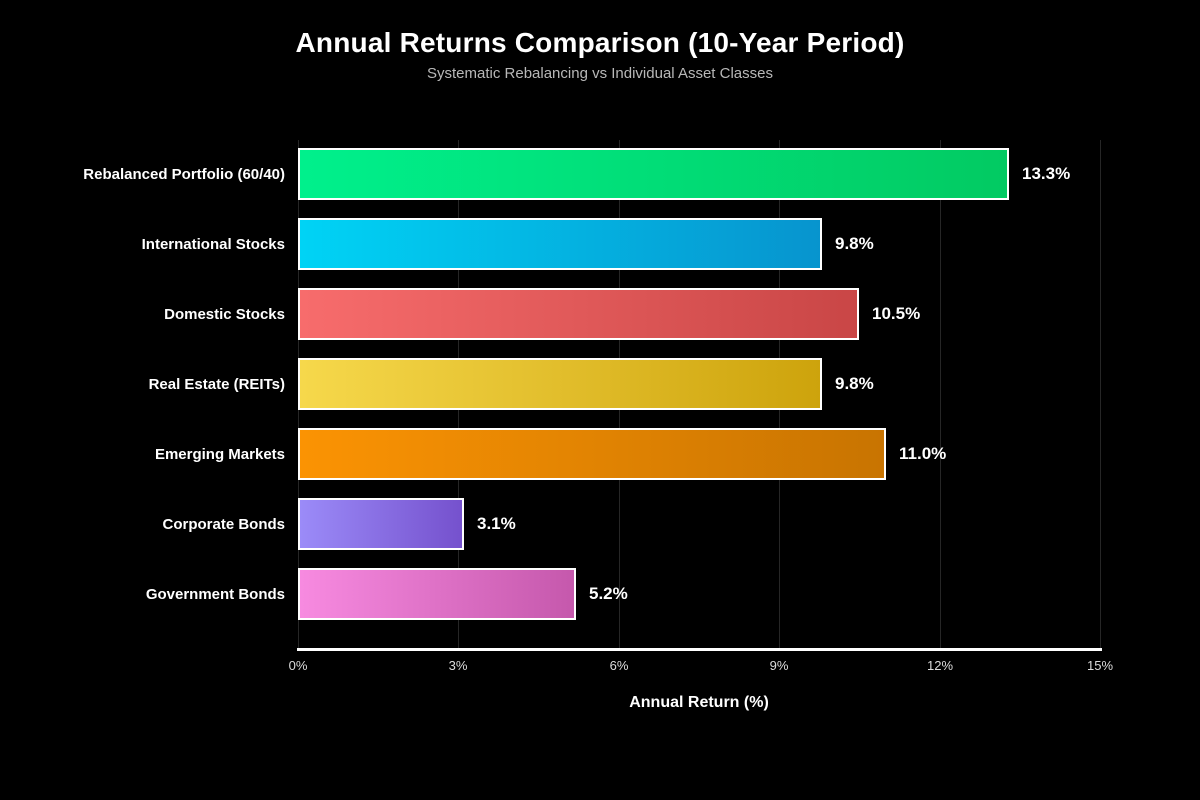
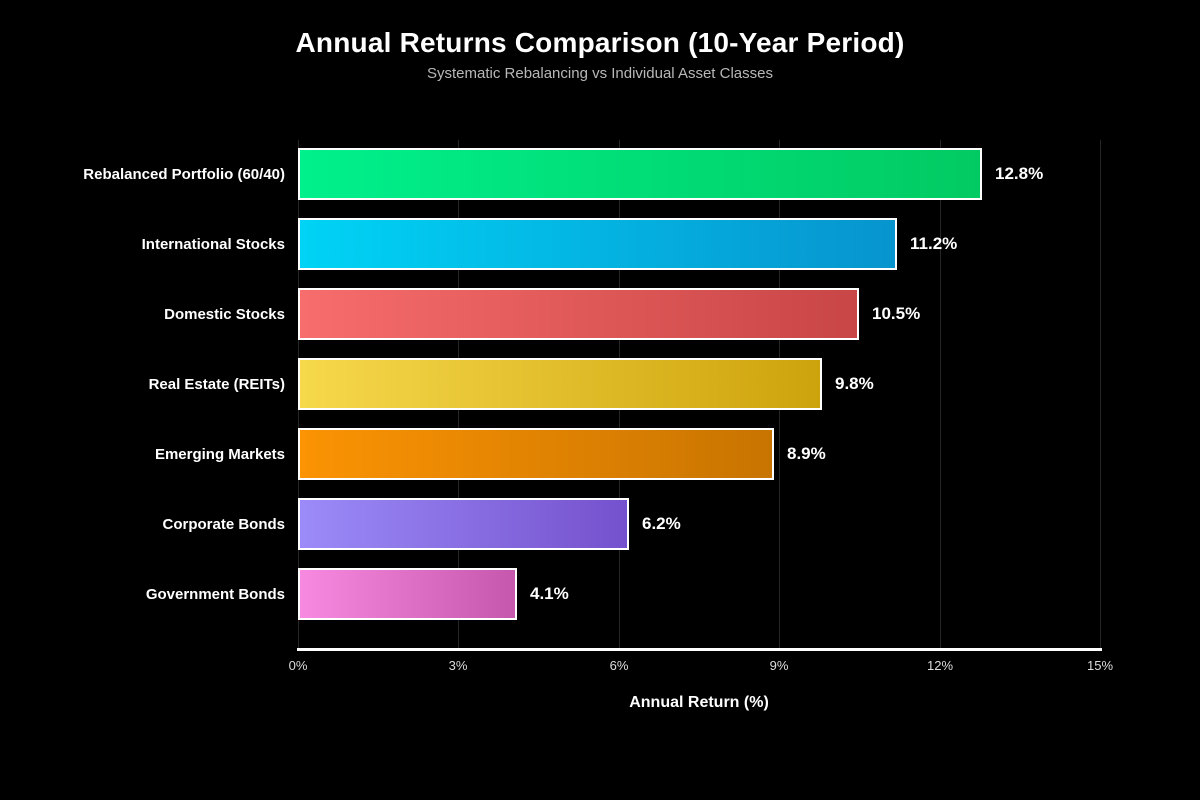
Rebalanced Portfolio (60/40): 13.3% -> 12.8%
International Stocks: 9.8% -> 11.2%
Emerging Markets: 11.0% -> 8.9%
Corporate Bonds: 3.1% -> 6.2%
Government Bonds: 5.2% -> 4.1%
